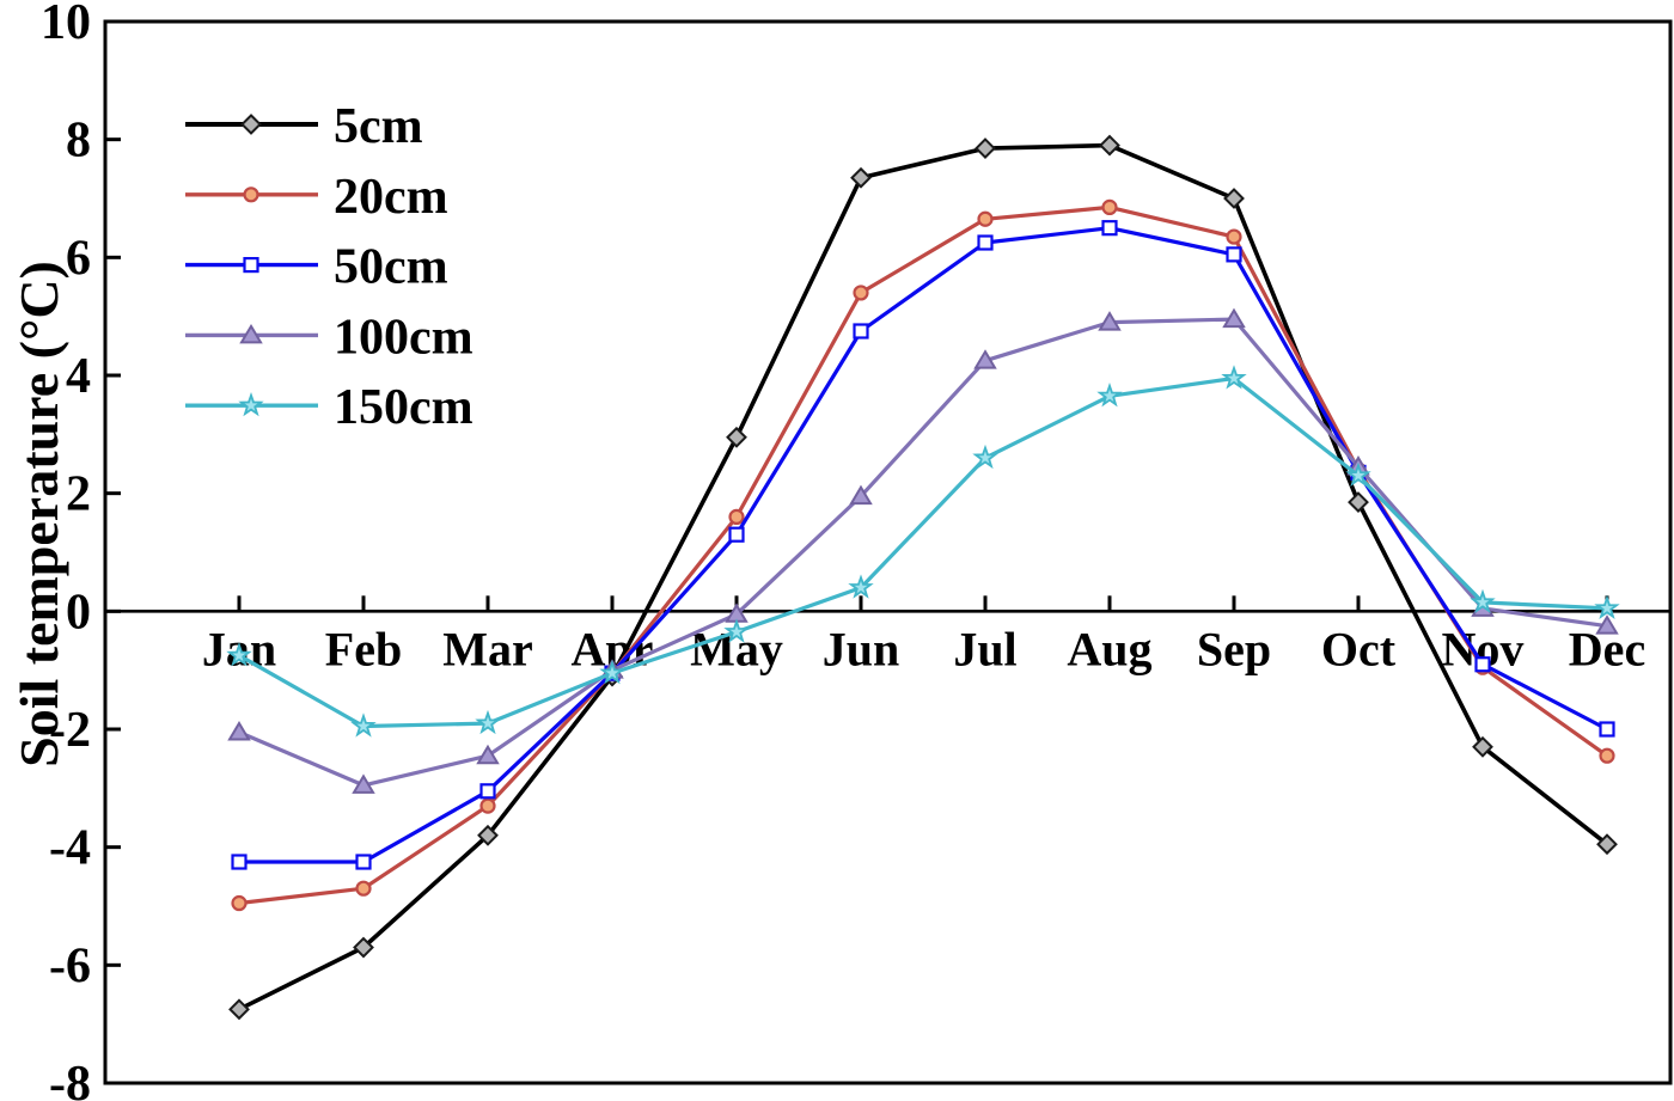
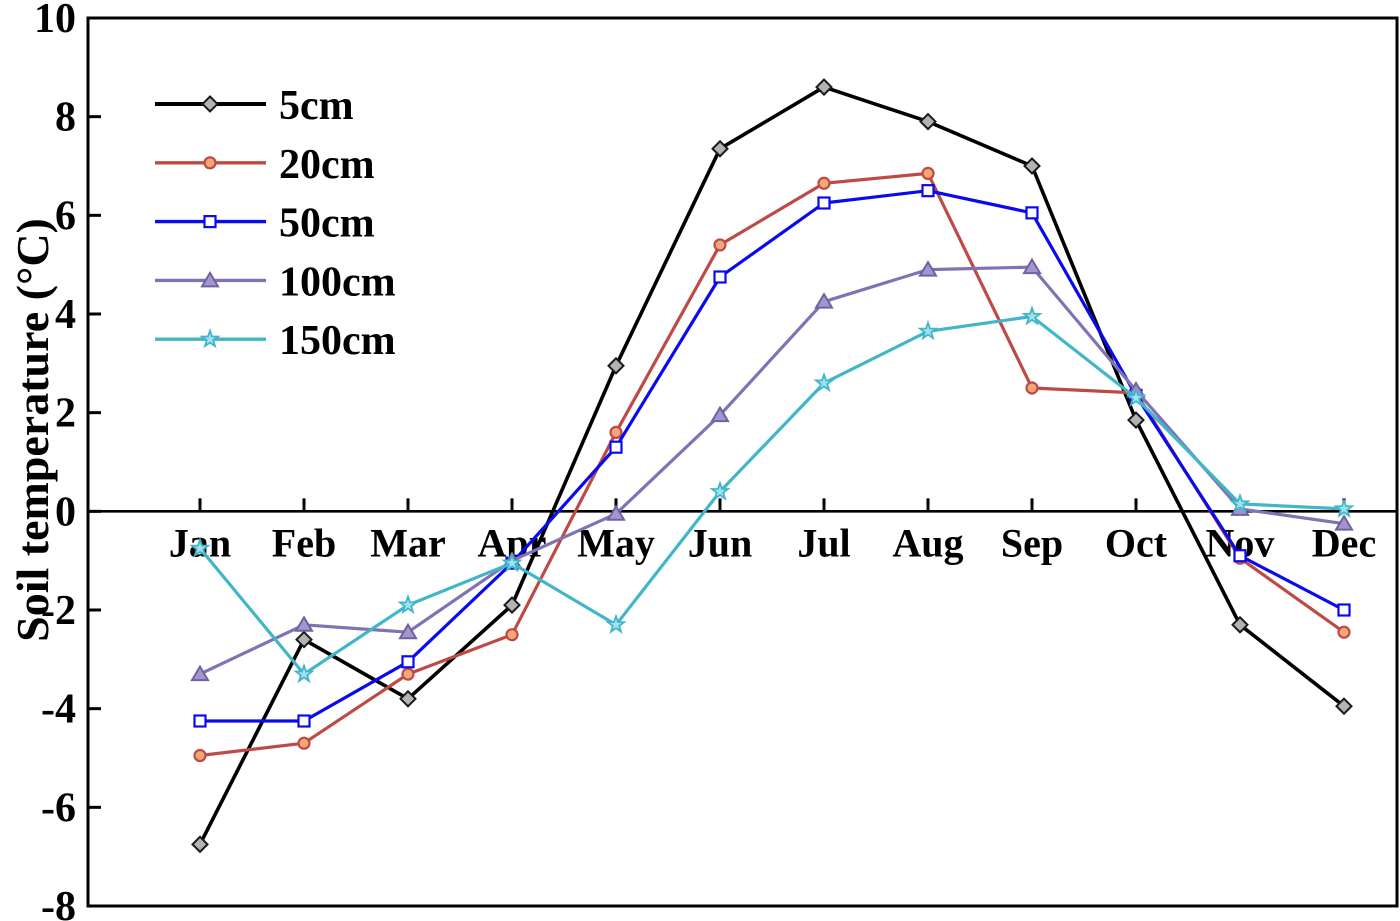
100cm/Jan: -2.0 -> -3.3
5cm/Feb: -5.7 -> -2.6
100cm/Feb: -3.0 -> -2.3
150cm/Feb: -1.9 -> -3.3
5cm/Apr: -1.1 -> -1.9
20cm/Apr: -1.1 -> -2.5
150cm/May: -0.3 -> -2.3
5cm/Jul: 7.8 -> 8.6
20cm/Sep: 6.3 -> 2.5
